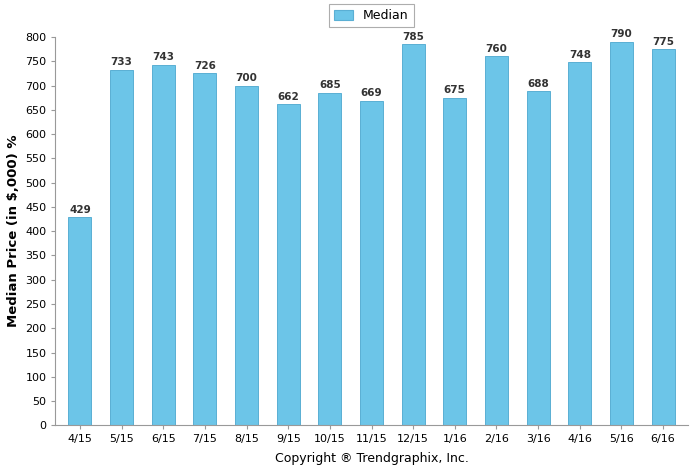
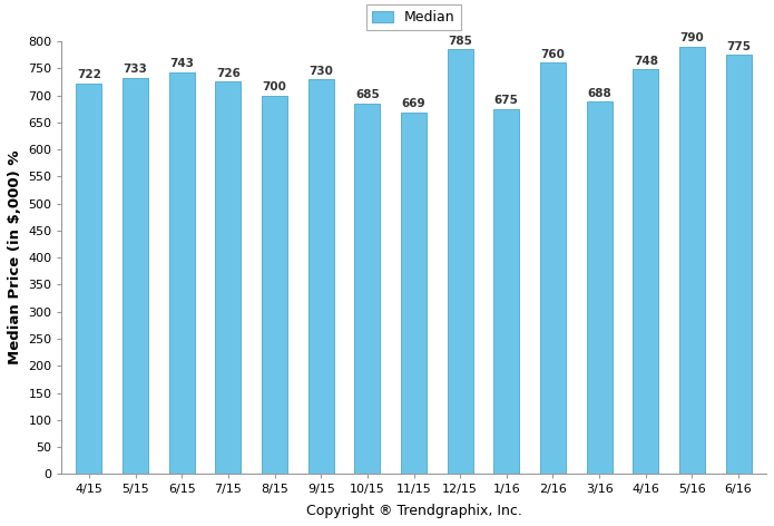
4/15: 429 -> 722
9/15: 662 -> 730
